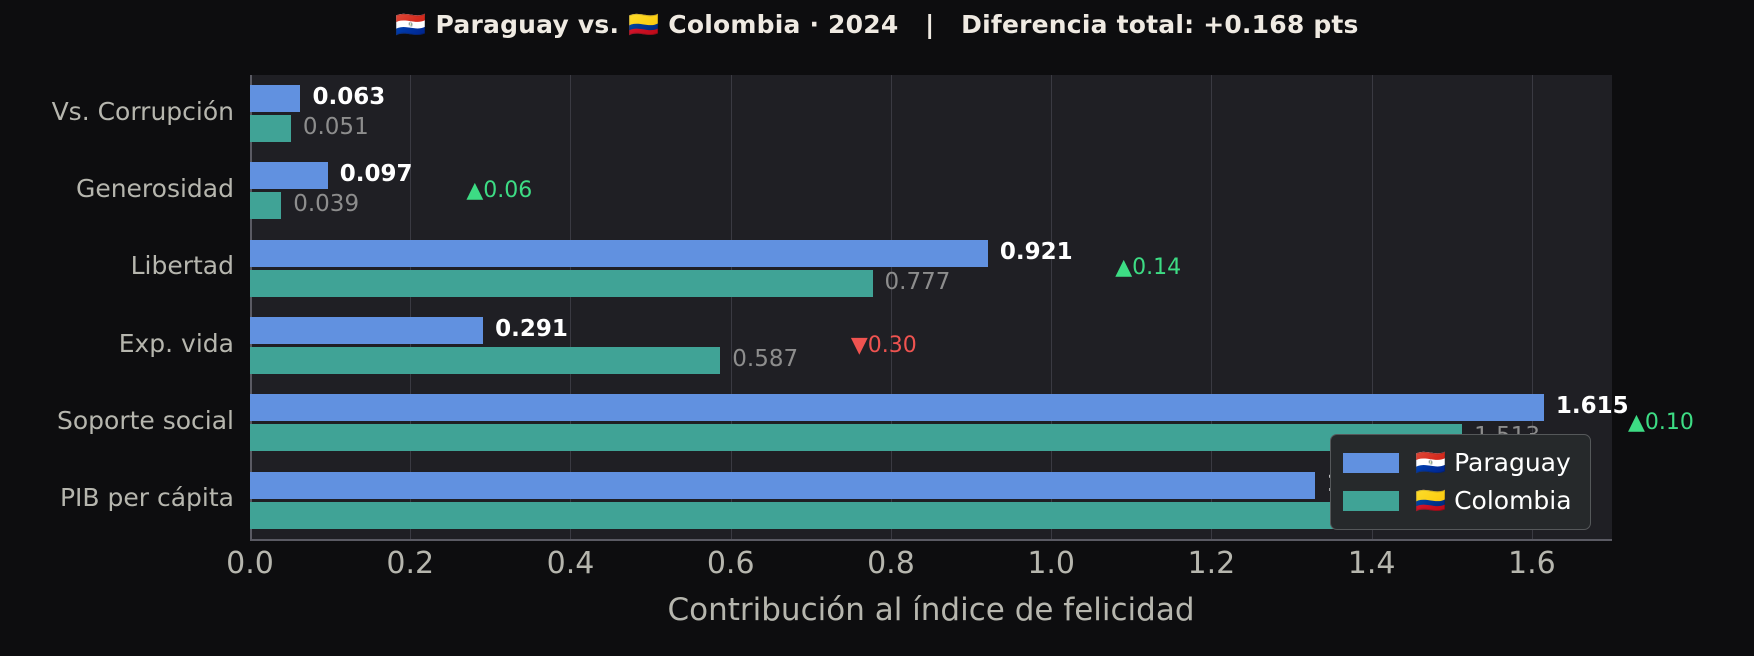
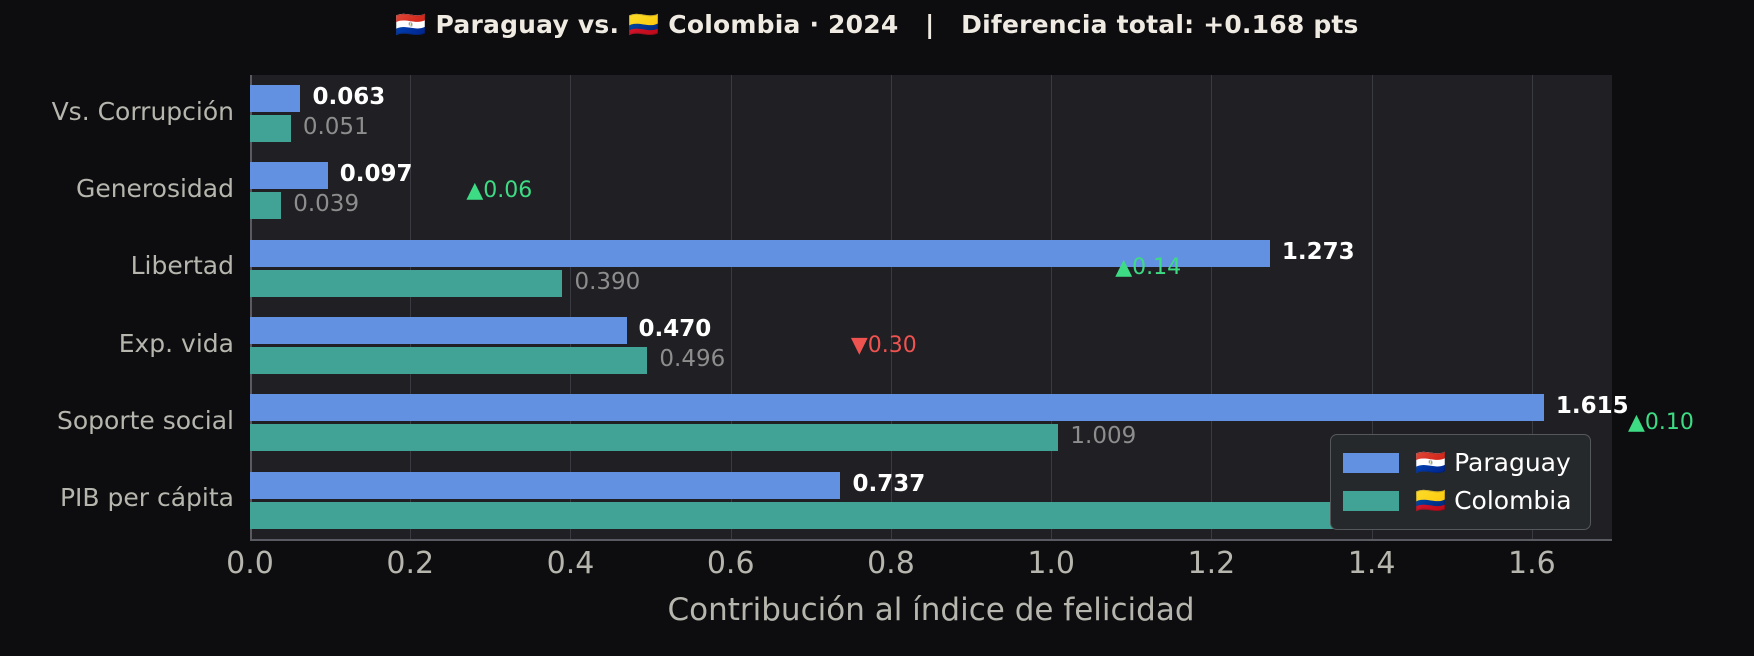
🇵🇾 Paraguay/Libertad: 0.921 -> 1.273
🇨🇴 Colombia/Libertad: 0.777 -> 0.390
🇵🇾 Paraguay/Exp. vida: 0.291 -> 0.470
🇨🇴 Colombia/Exp. vida: 0.587 -> 0.496
🇨🇴 Colombia/Soporte social: 1.513 -> 1.009
🇵🇾 Paraguay/PIB per cápita: 1.329 -> 0.737
